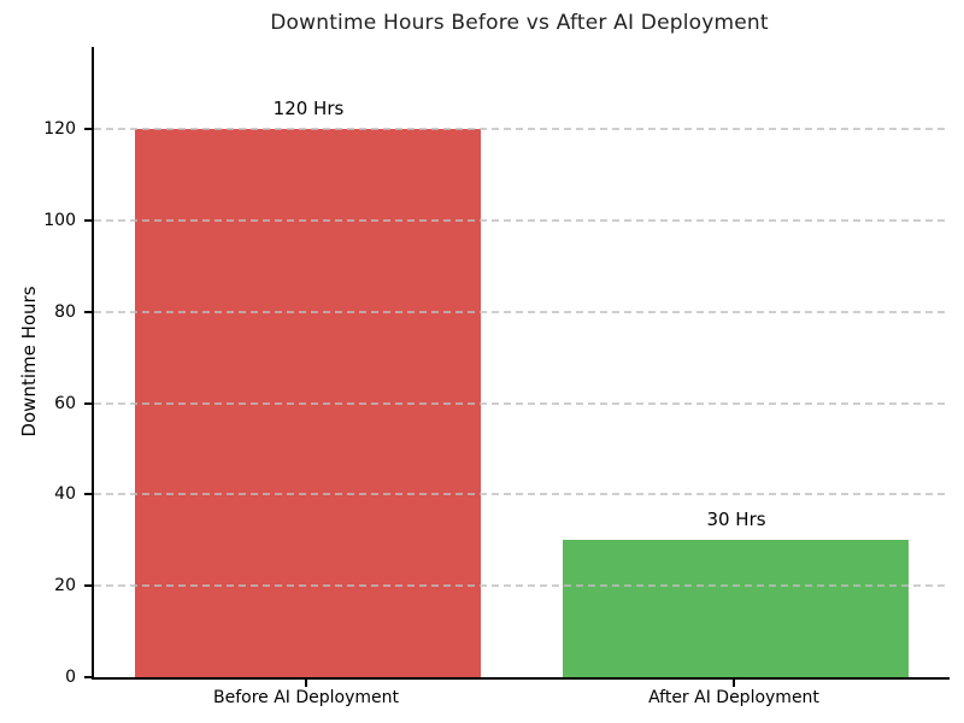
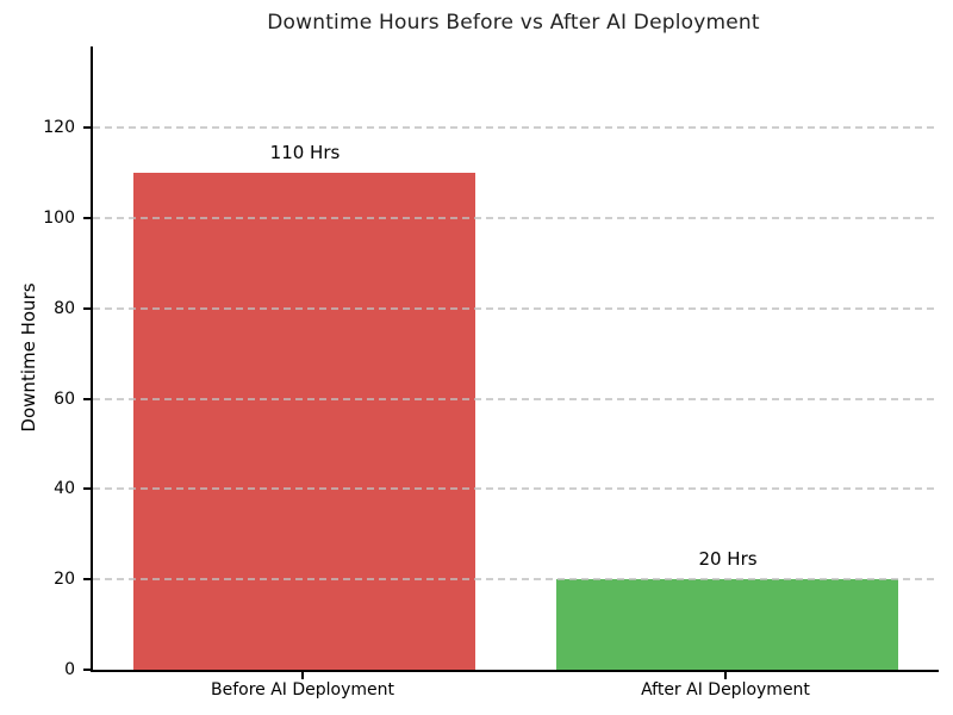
Before AI Deployment: 120 -> 110
After AI Deployment: 30 -> 20
